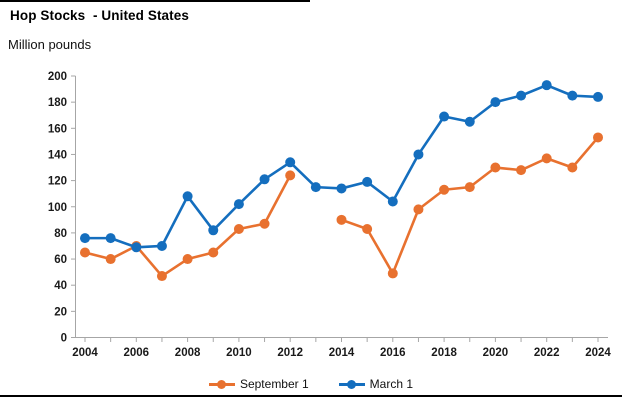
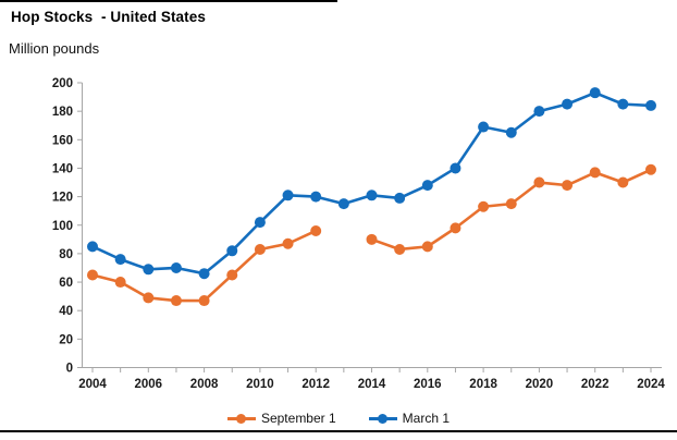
March 1/2004: 76 -> 85
September 1/2006: 70 -> 49
September 1/2008: 60 -> 47
March 1/2008: 108 -> 66
September 1/2012: 124 -> 96
March 1/2012: 134 -> 120
March 1/2014: 114 -> 121
September 1/2016: 49 -> 85
March 1/2016: 104 -> 128
September 1/2024: 153 -> 139
